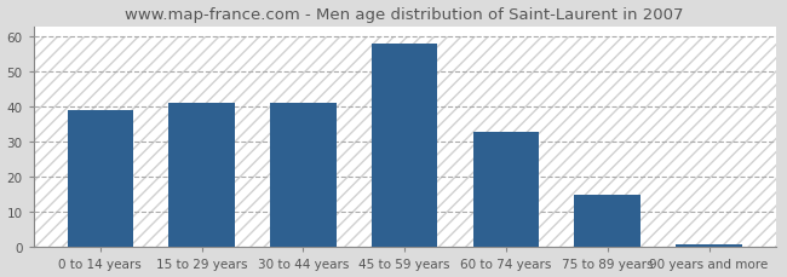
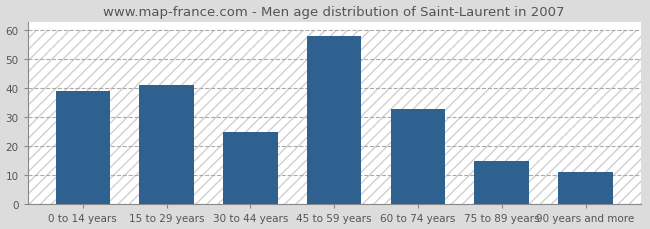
30 to 44 years: 41 -> 25
90 years and more: 1 -> 11
